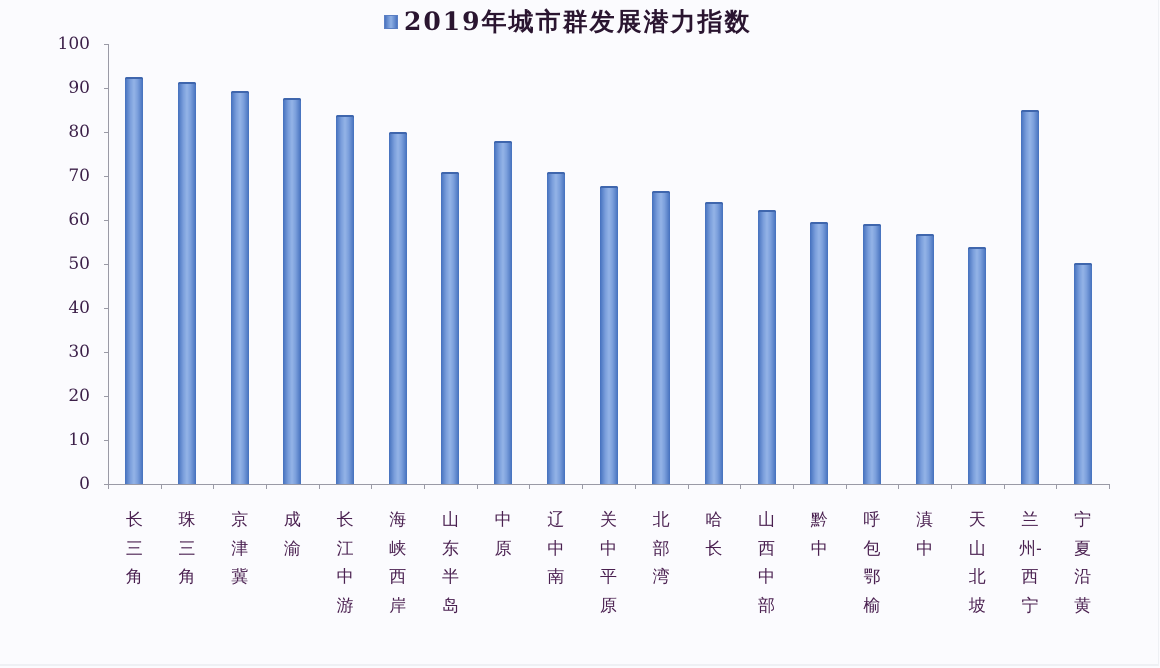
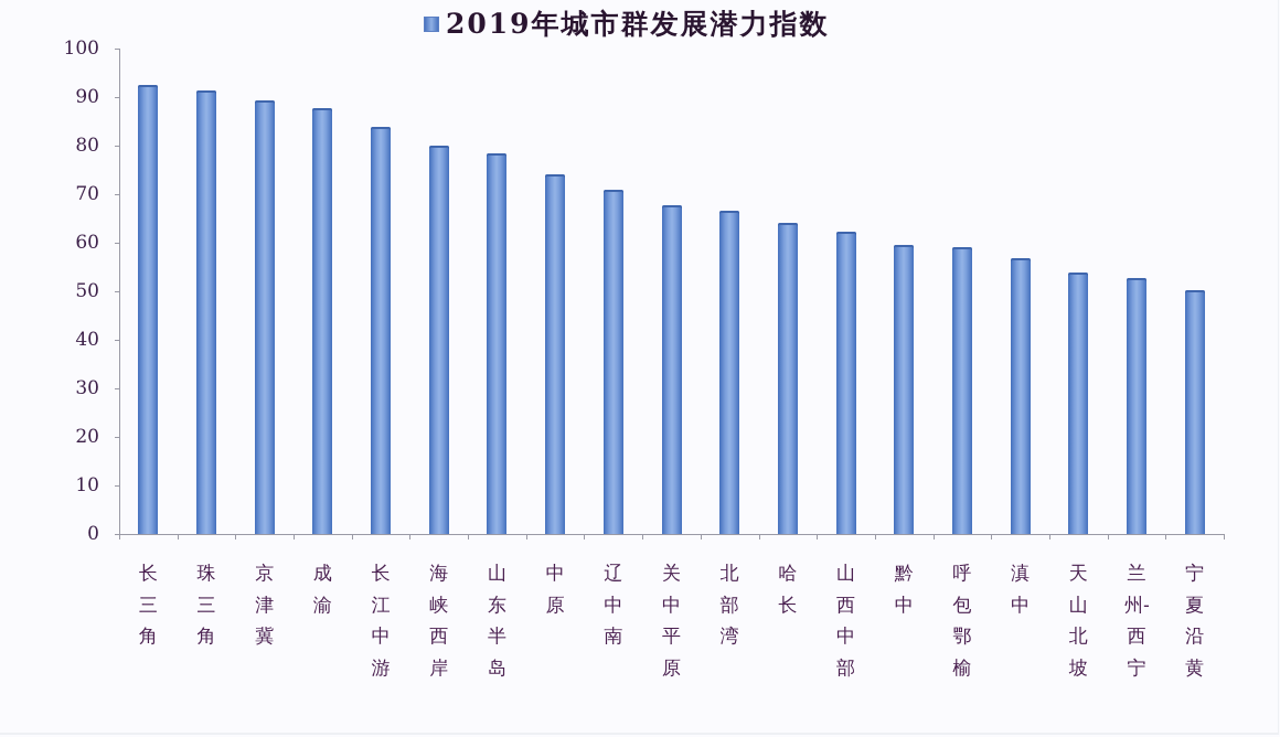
山东半岛: 71 -> 78
中原: 78 -> 74
兰州-西宁: 85 -> 53
